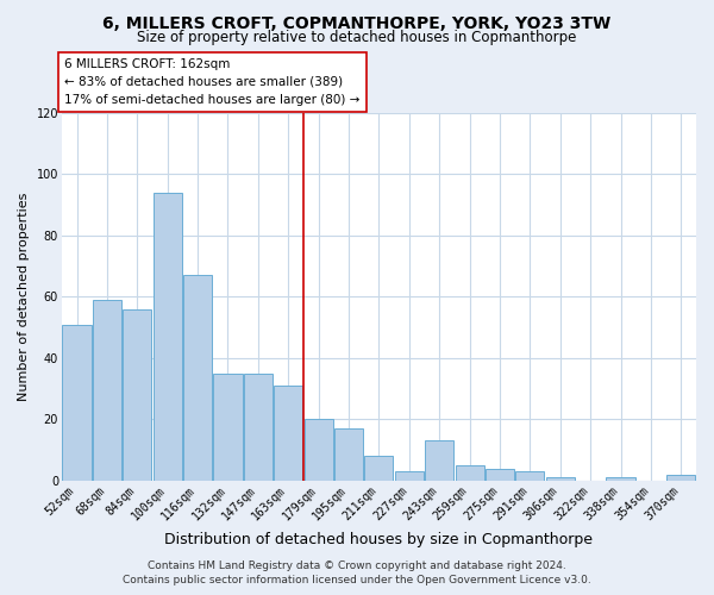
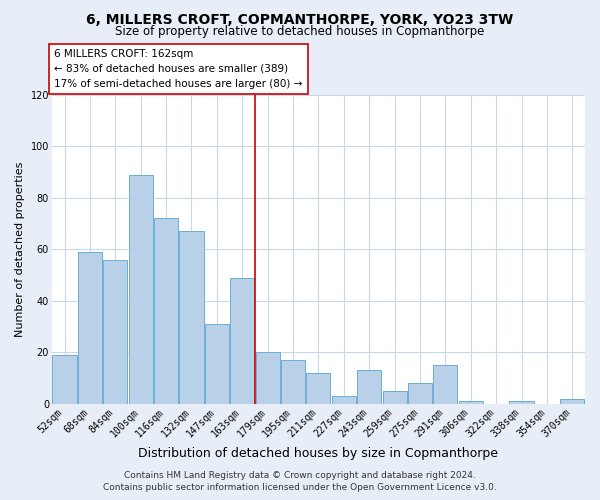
52sqm: 51 -> 19
100sqm: 94 -> 89
116sqm: 67 -> 72
132sqm: 35 -> 67
147sqm: 35 -> 31
163sqm: 31 -> 49
211sqm: 8 -> 12
275sqm: 4 -> 8
291sqm: 3 -> 15
